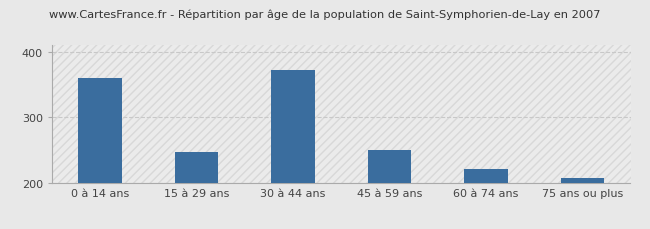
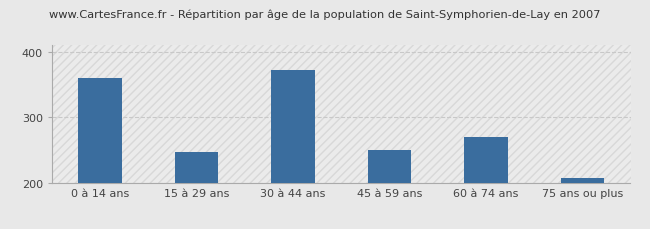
60 à 74 ans: 222 -> 270
